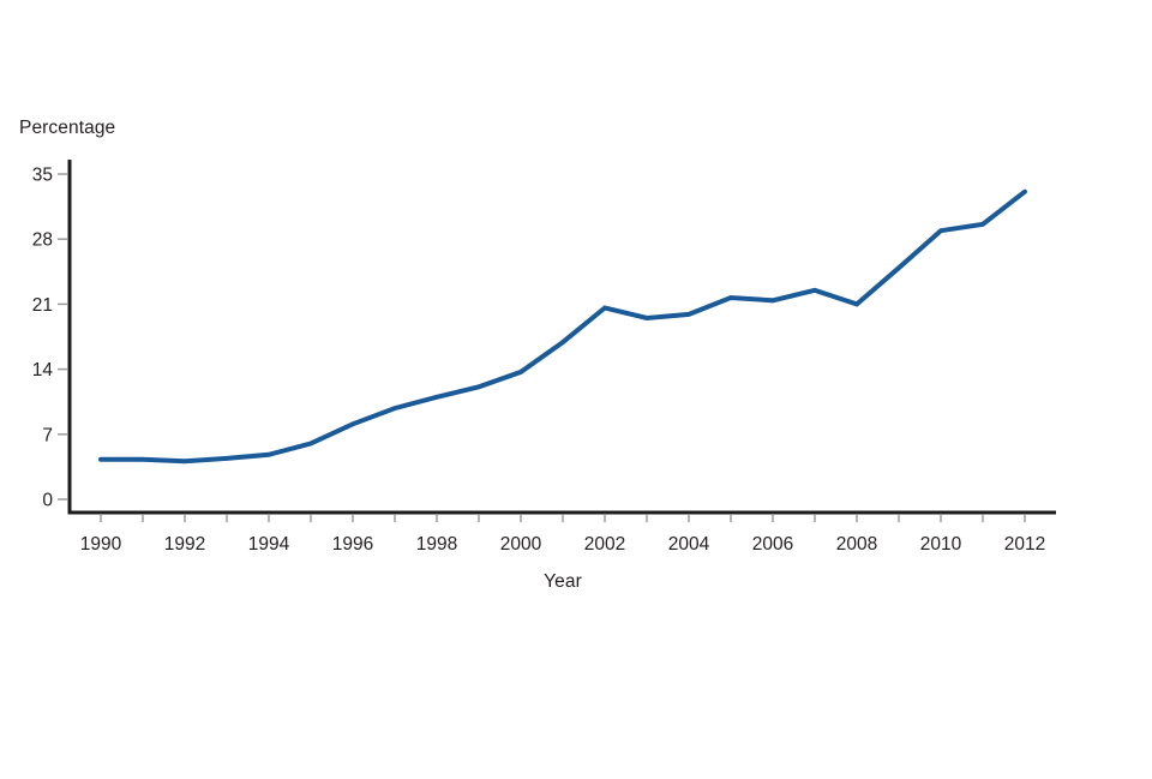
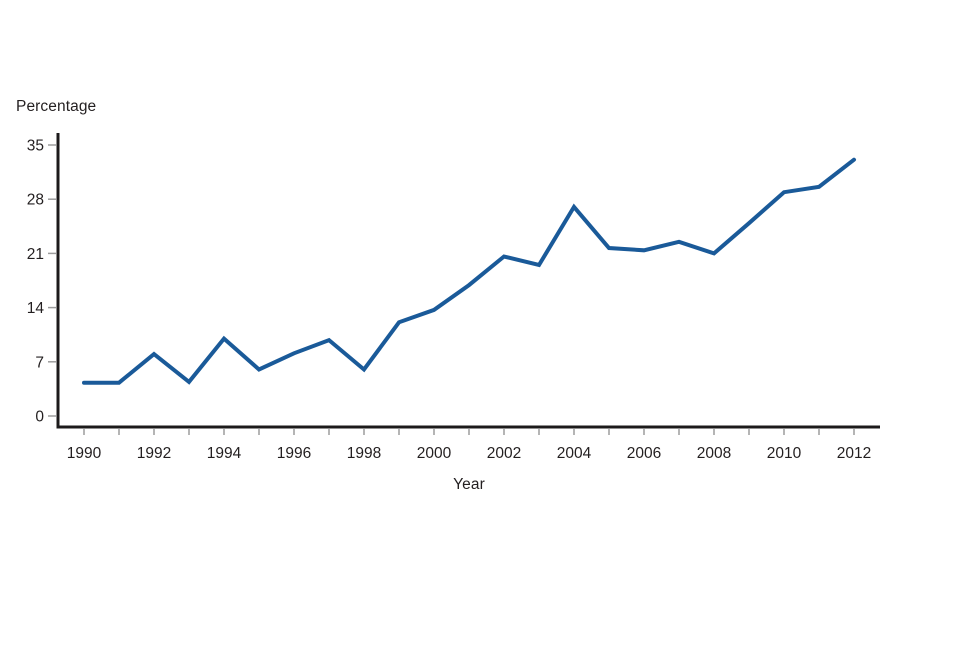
1992: 4 -> 8
1994: 5 -> 10
1998: 11 -> 6
2004: 20 -> 27
